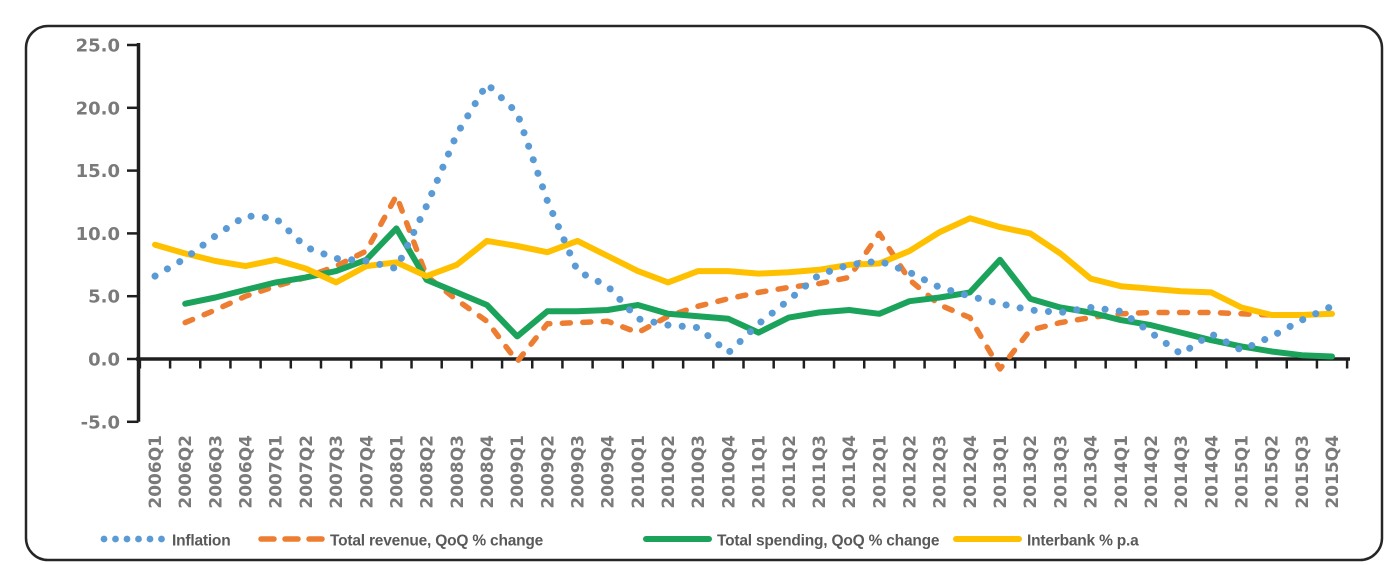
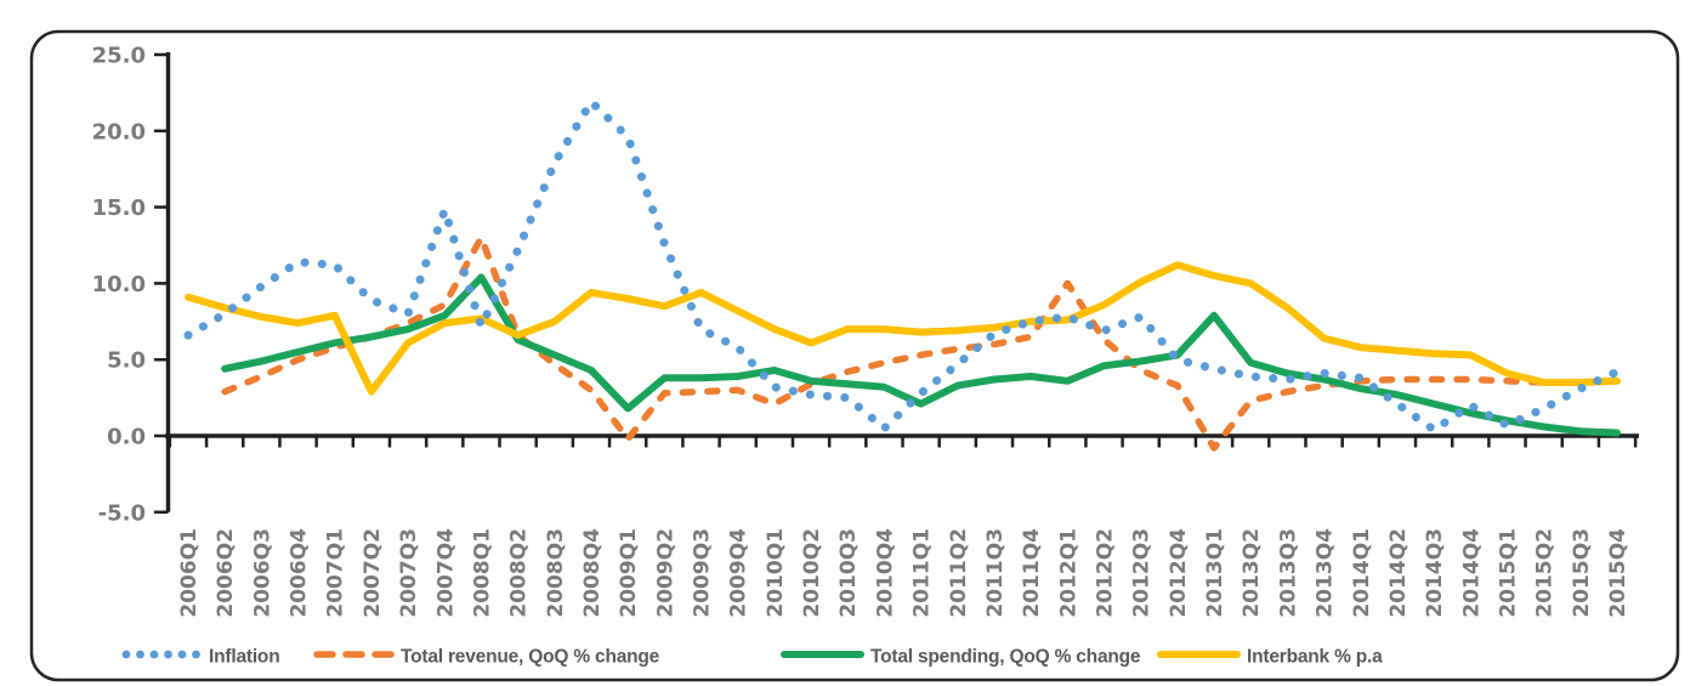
Interbank % p.a/2007Q2: 7.2 -> 2.9
Inflation/2007Q4: 7.8 -> 14.8
Inflation/2012Q3: 5.7 -> 7.8
